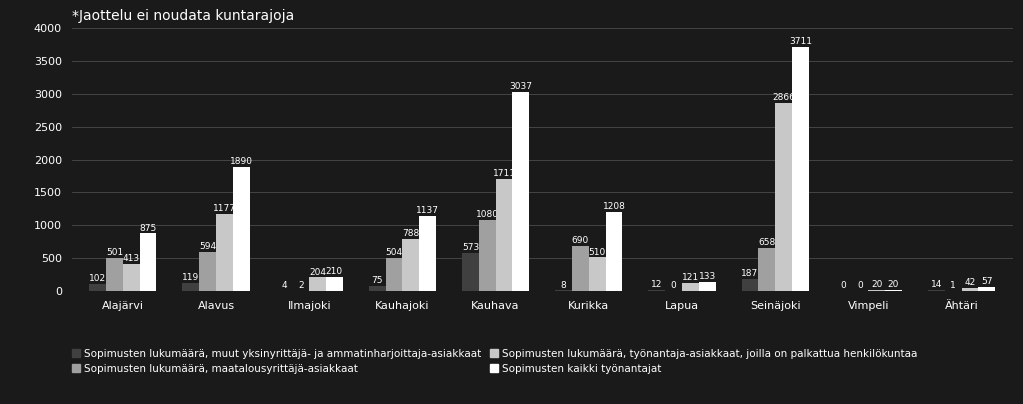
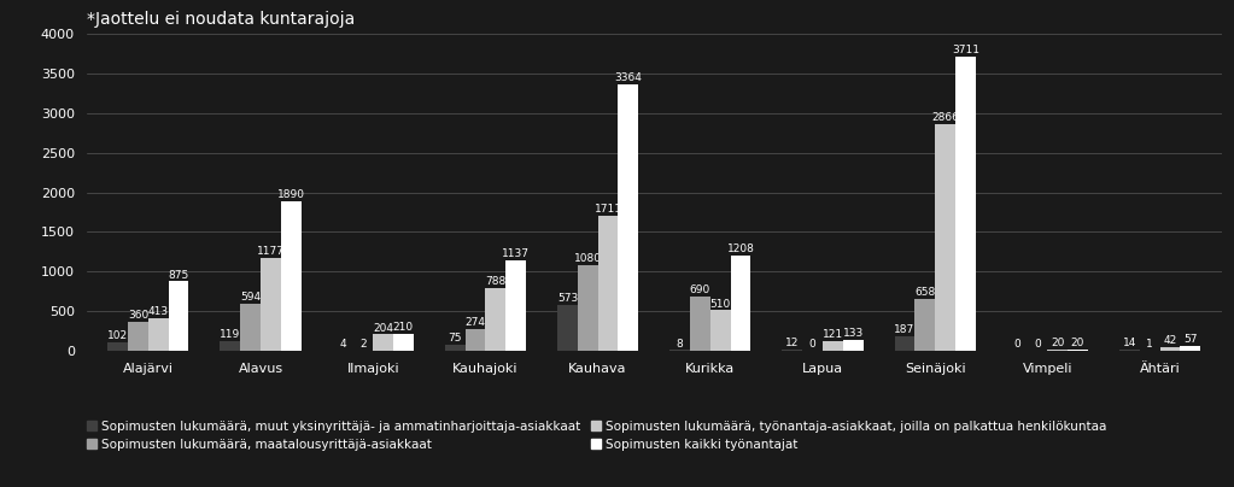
Sopimusten lukumäärä, maatalousyrittäjä-asiakkaat/Alajärvi: 501 -> 360
Sopimusten lukumäärä, maatalousyrittäjä-asiakkaat/Kauhajoki: 504 -> 274
Sopimusten kaikki työnantajat/Kauhava: 3037 -> 3364
